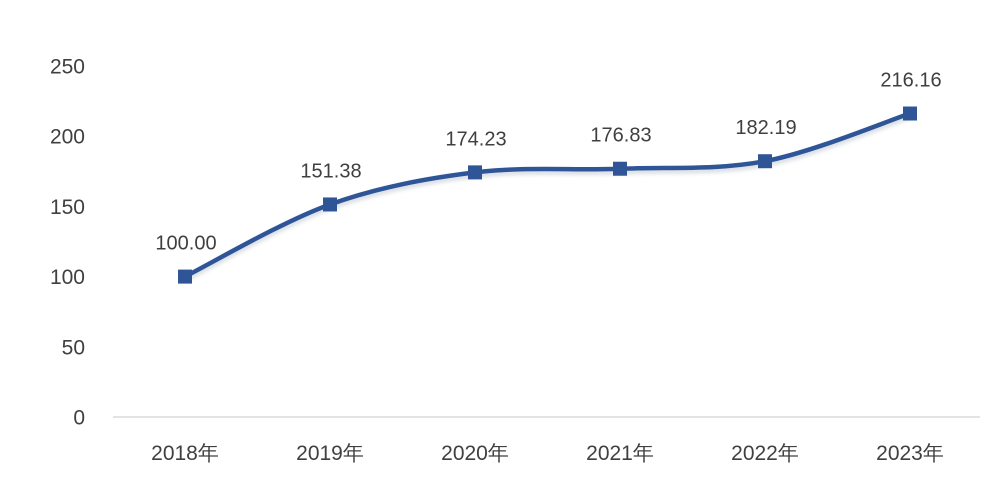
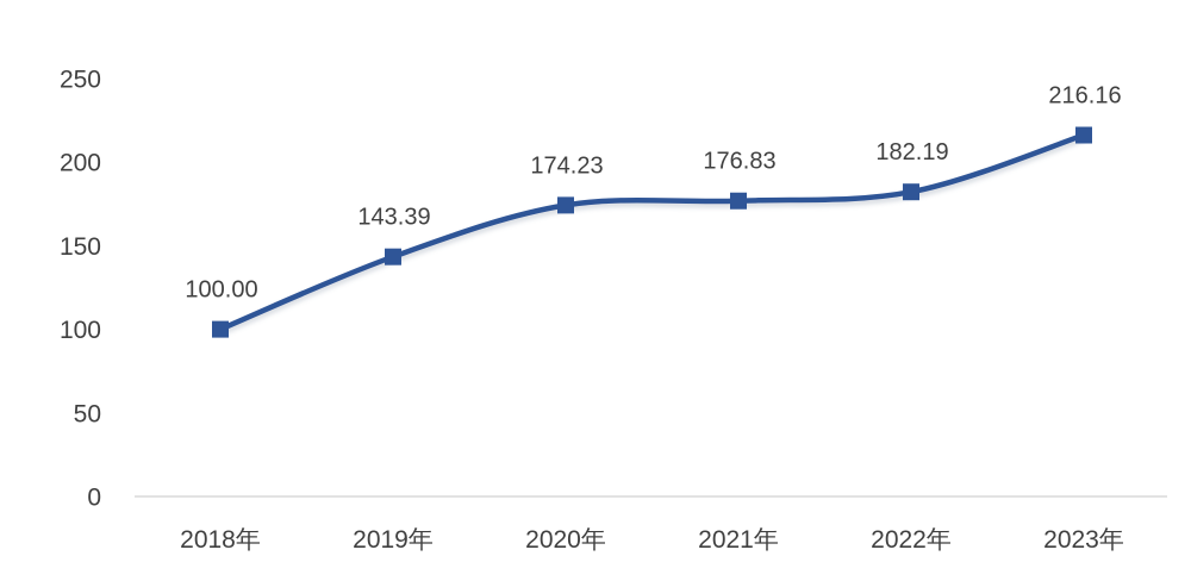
2019年: 151.38 -> 143.39
